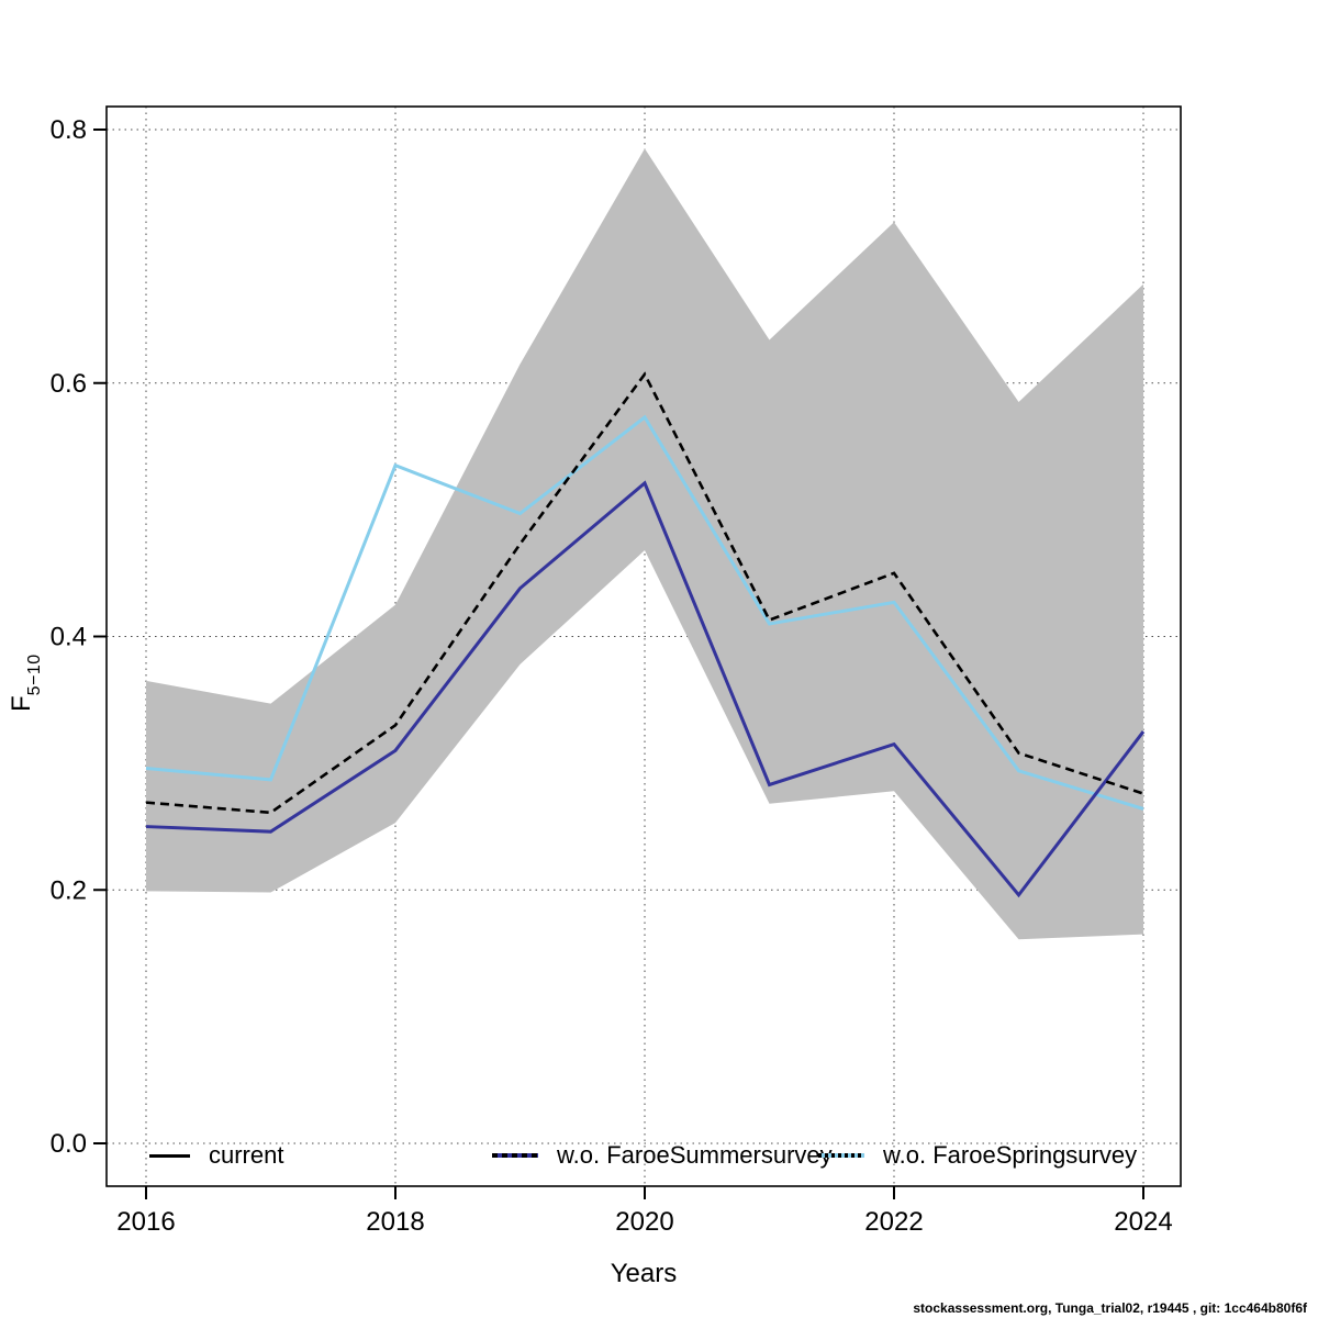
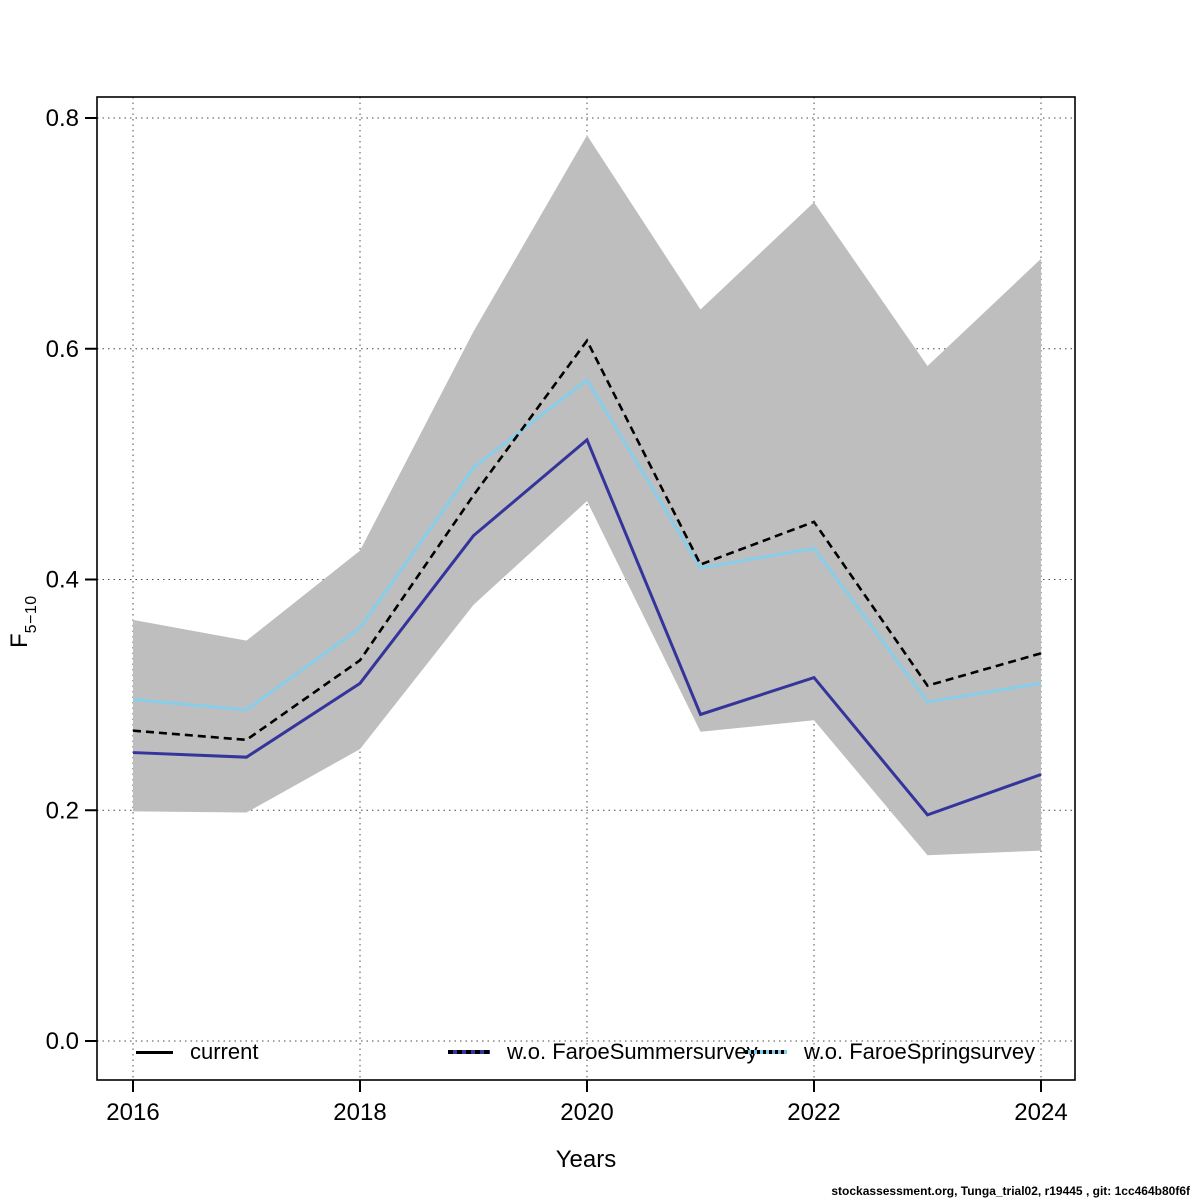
w.o. FaroeSpringsurvey/2018: 0.535 -> 0.358
current/2024: 0.276 -> 0.336
w.o. FaroeSummersurvey/2024: 0.325 -> 0.231
w.o. FaroeSpringsurvey/2024: 0.264 -> 0.310
